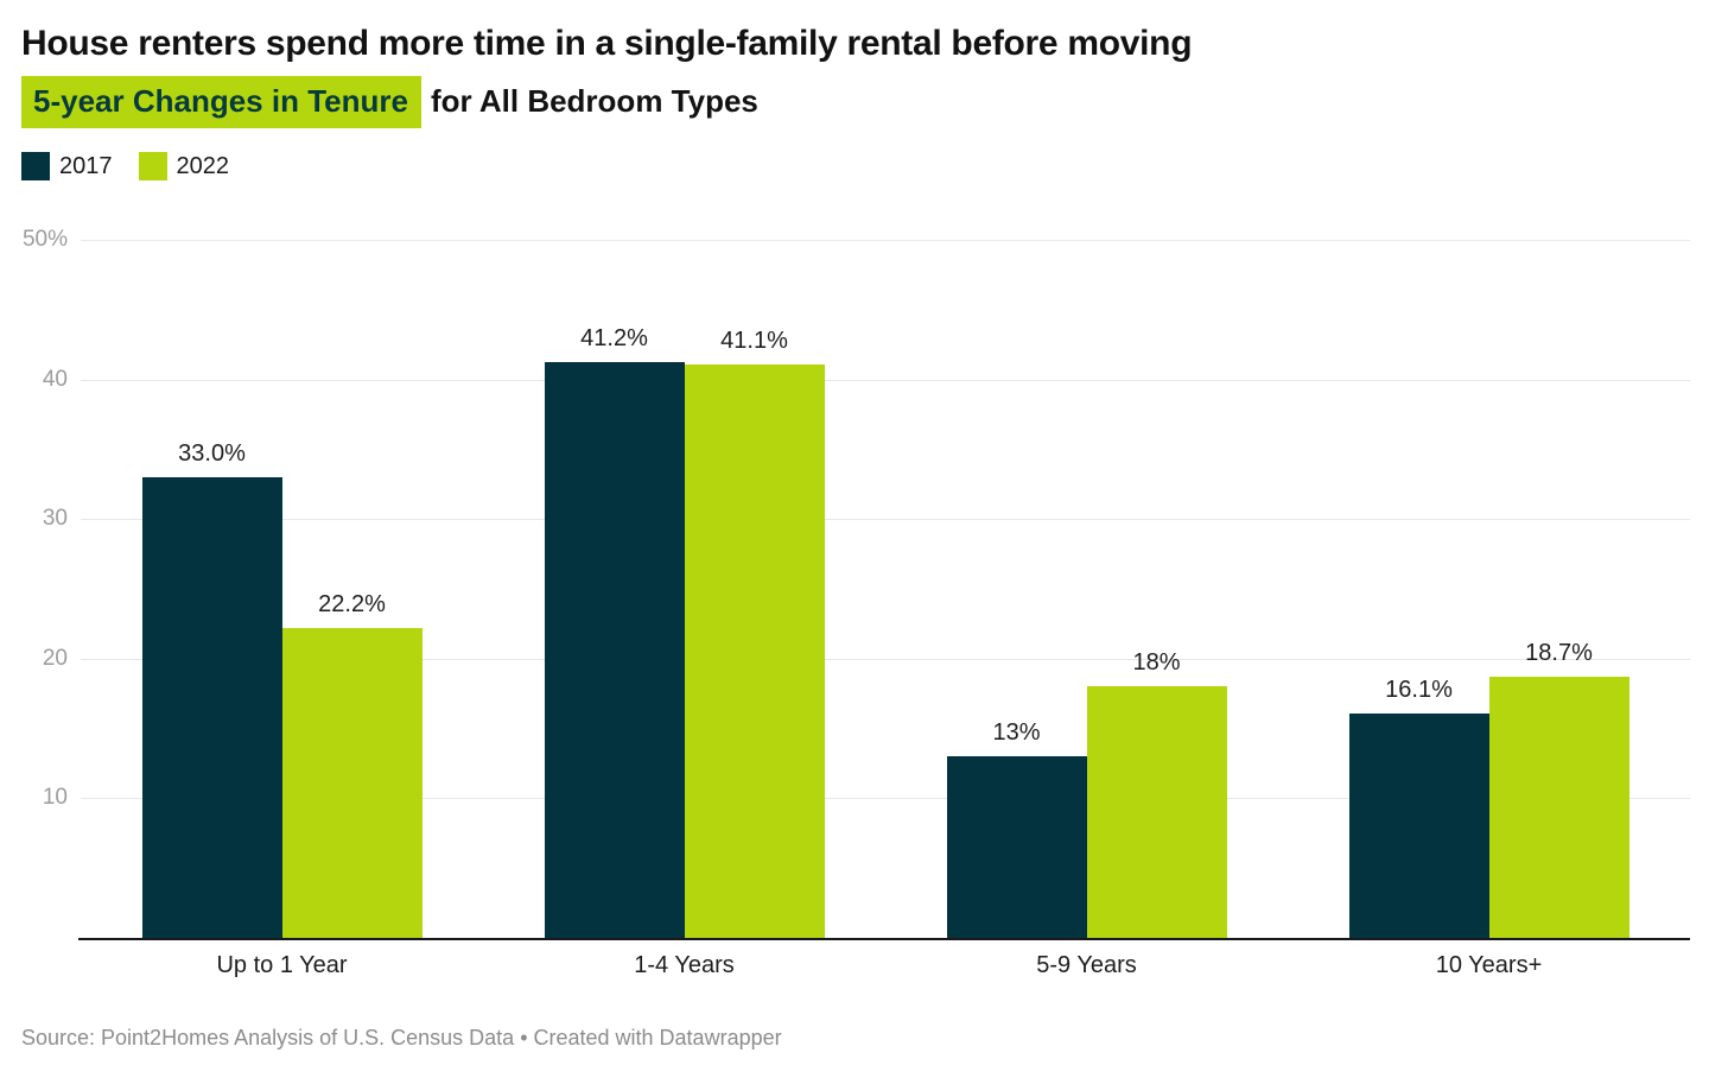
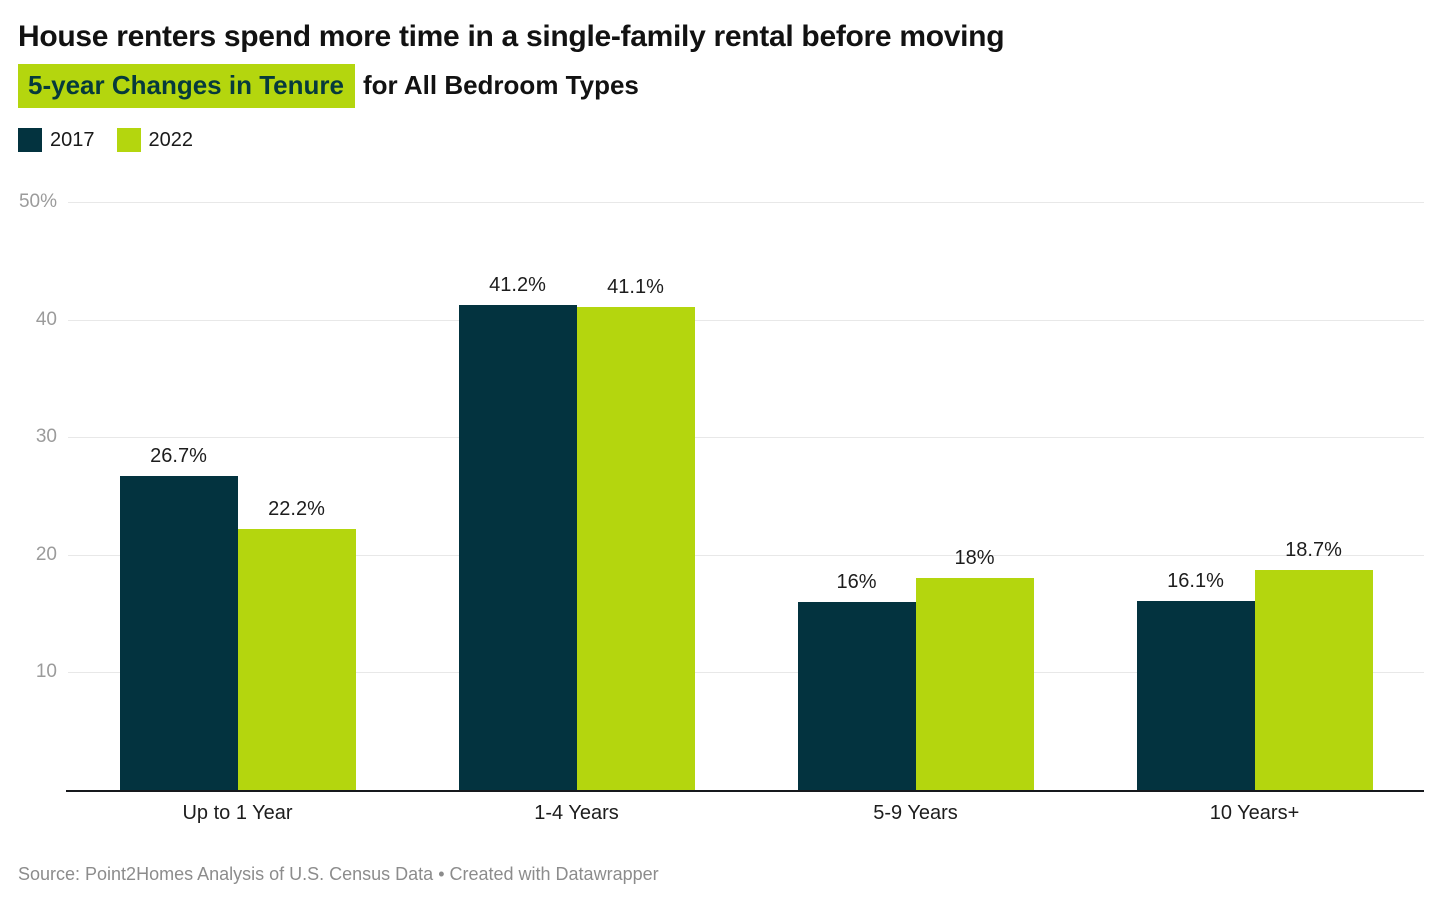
2017/Up to 1 Year: 33.0% -> 26.7%
2017/5-9 Years: 13% -> 16%
